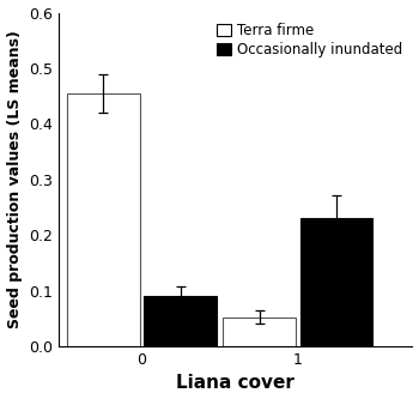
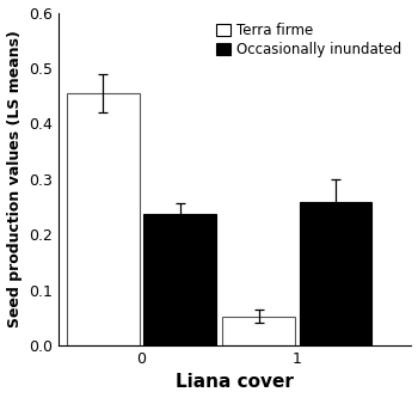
Occasionally inundated/0: 0.090 -> 0.238
Occasionally inundated/1: 0.230 -> 0.258
